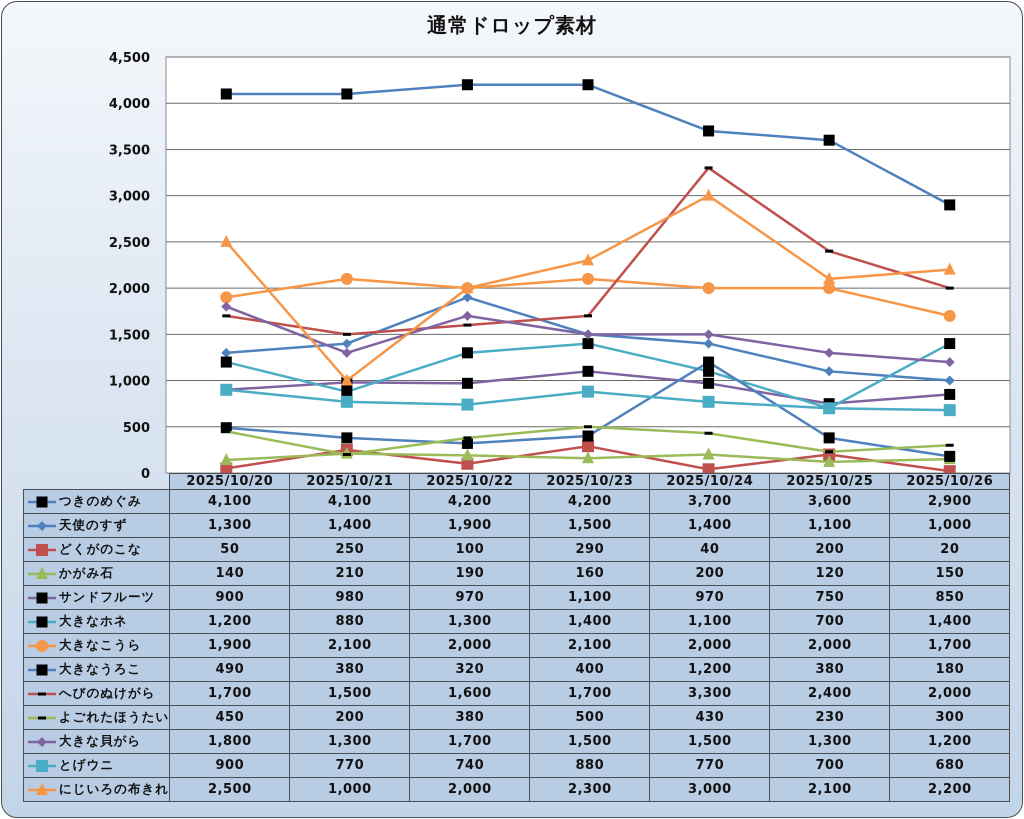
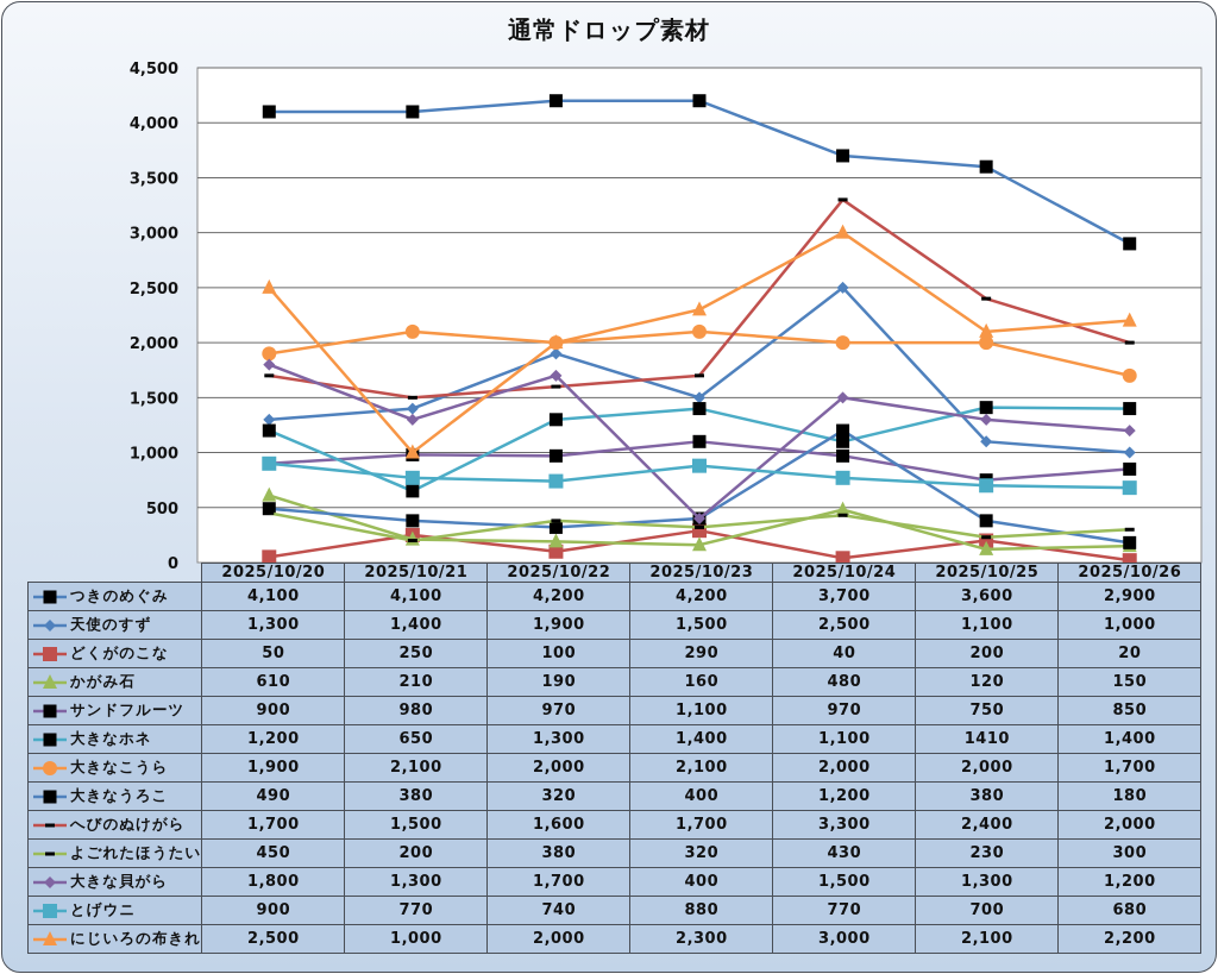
かがみ石/2025/10/20: 140 -> 610
大きなホネ/2025/10/21: 880 -> 650
よごれたほうたい/2025/10/23: 500 -> 320
大きな貝がら/2025/10/23: 1,500 -> 400
天使のすず/2025/10/24: 1,400 -> 2,500
かがみ石/2025/10/24: 200 -> 480
大きなホネ/2025/10/25: 700 -> 1410
